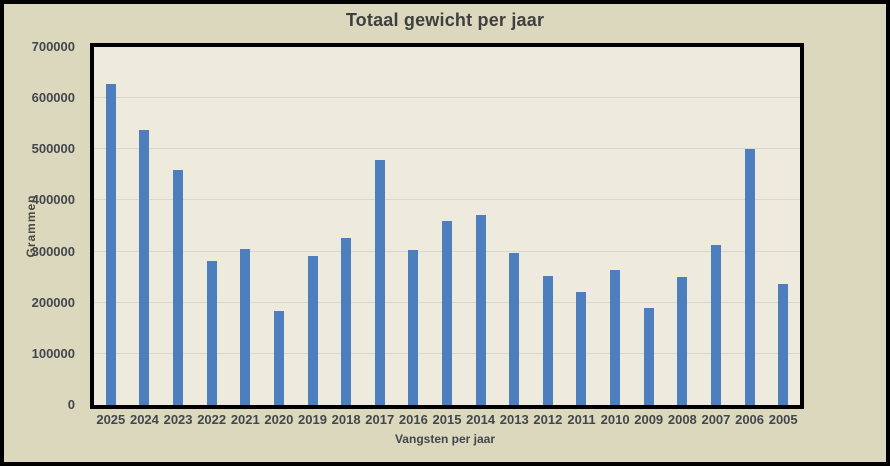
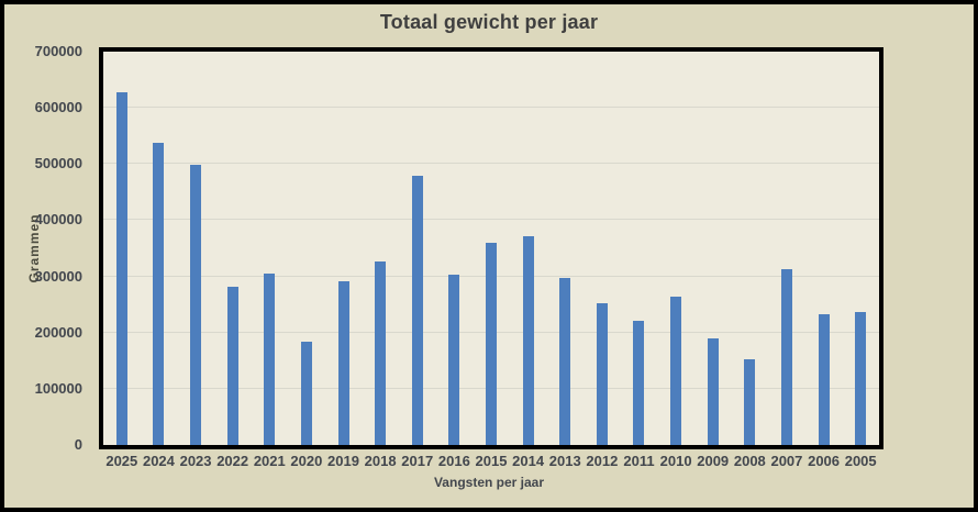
2023: 460000 -> 500000
2008: 250000 -> 150000
2006: 500000 -> 230000
